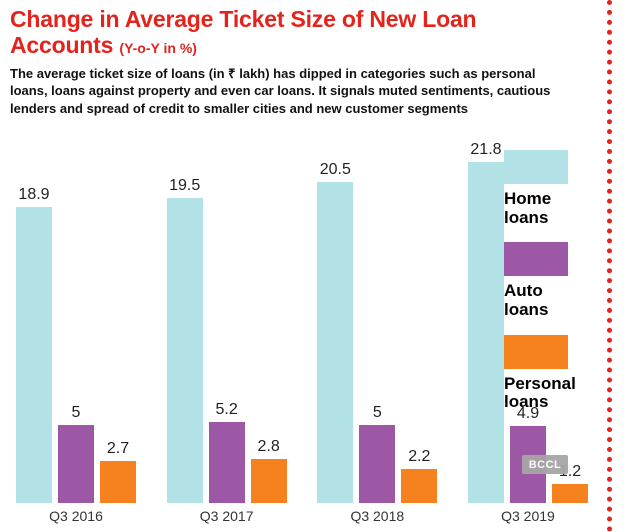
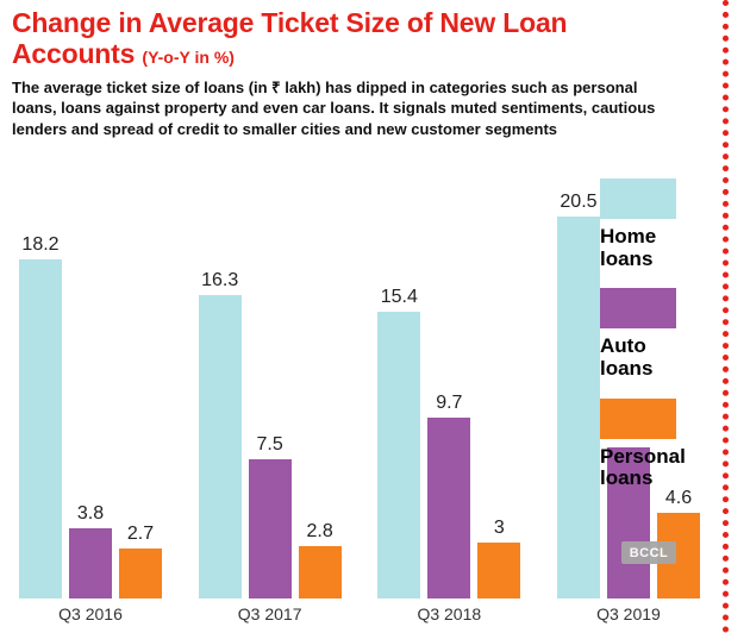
Home loans/Q3 2016: 18.9 -> 18.2
Auto loans/Q3 2016: 5 -> 3.8
Home loans/Q3 2017: 19.5 -> 16.3
Auto loans/Q3 2017: 5.2 -> 7.5
Home loans/Q3 2018: 20.5 -> 15.4
Auto loans/Q3 2018: 5 -> 9.7
Personal loans/Q3 2018: 2.2 -> 3
Home loans/Q3 2019: 21.8 -> 20.5
Auto loans/Q3 2019: 4.9 -> 8.1
Personal loans/Q3 2019: 1.2 -> 4.6
